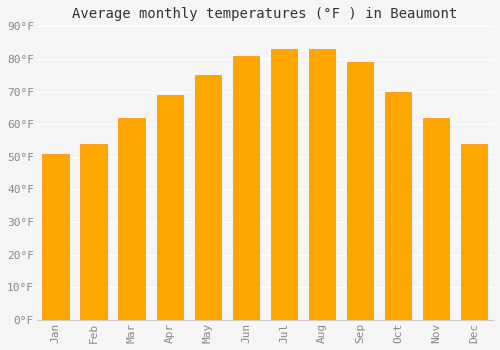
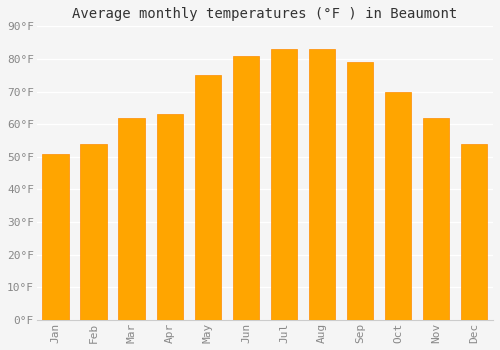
Apr: 69°F -> 63°F
